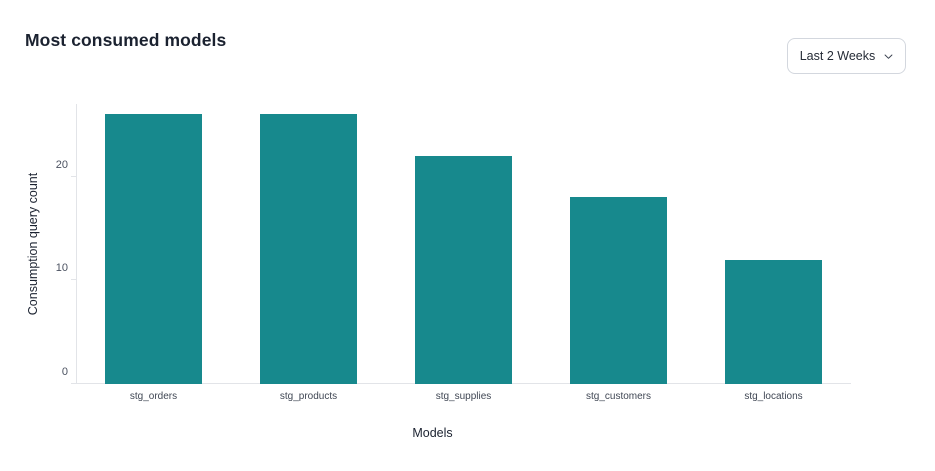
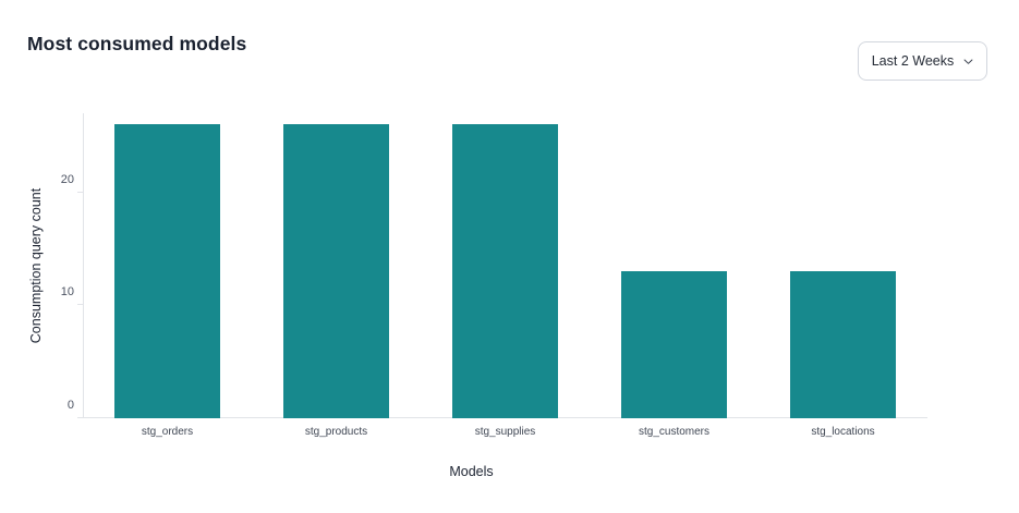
stg_supplies: 22 -> 26
stg_customers: 18 -> 13
stg_locations: 12 -> 13
